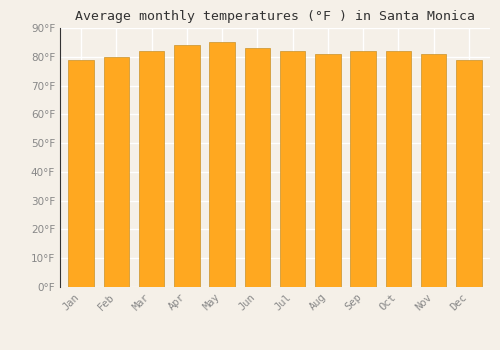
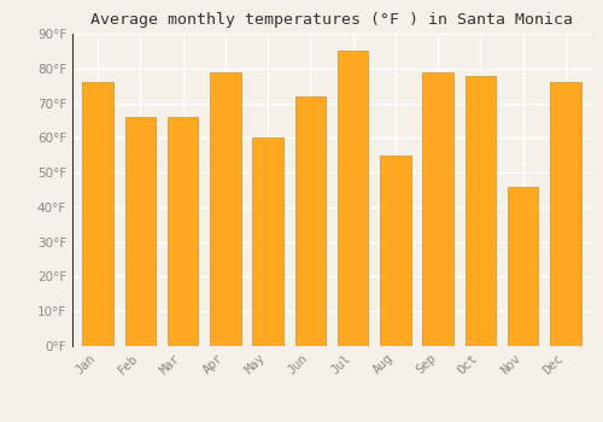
Jan: 79°F -> 76°F
Feb: 80°F -> 66°F
Mar: 82°F -> 66°F
Apr: 84°F -> 79°F
May: 85°F -> 60°F
Jun: 83°F -> 72°F
Jul: 82°F -> 85°F
Aug: 81°F -> 55°F
Sep: 82°F -> 79°F
Oct: 82°F -> 78°F
Nov: 81°F -> 46°F
Dec: 79°F -> 76°F
